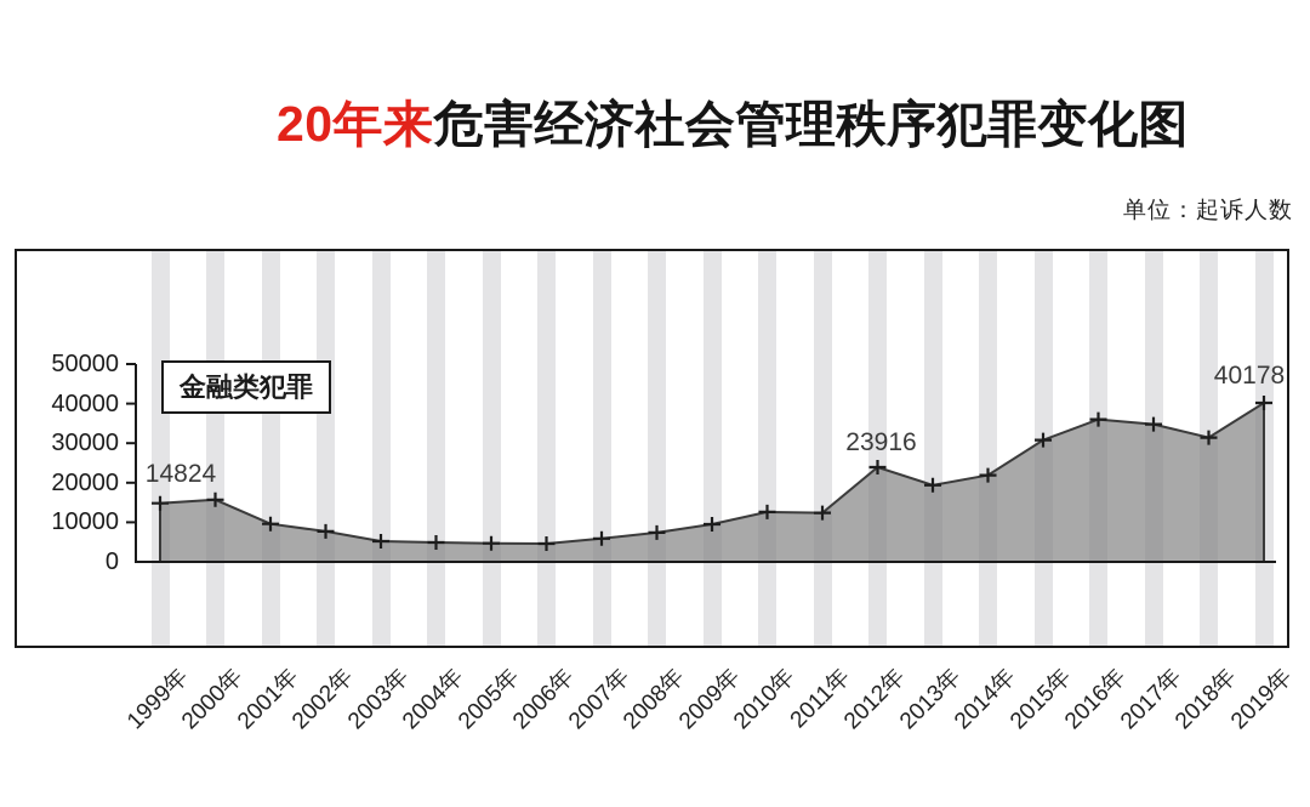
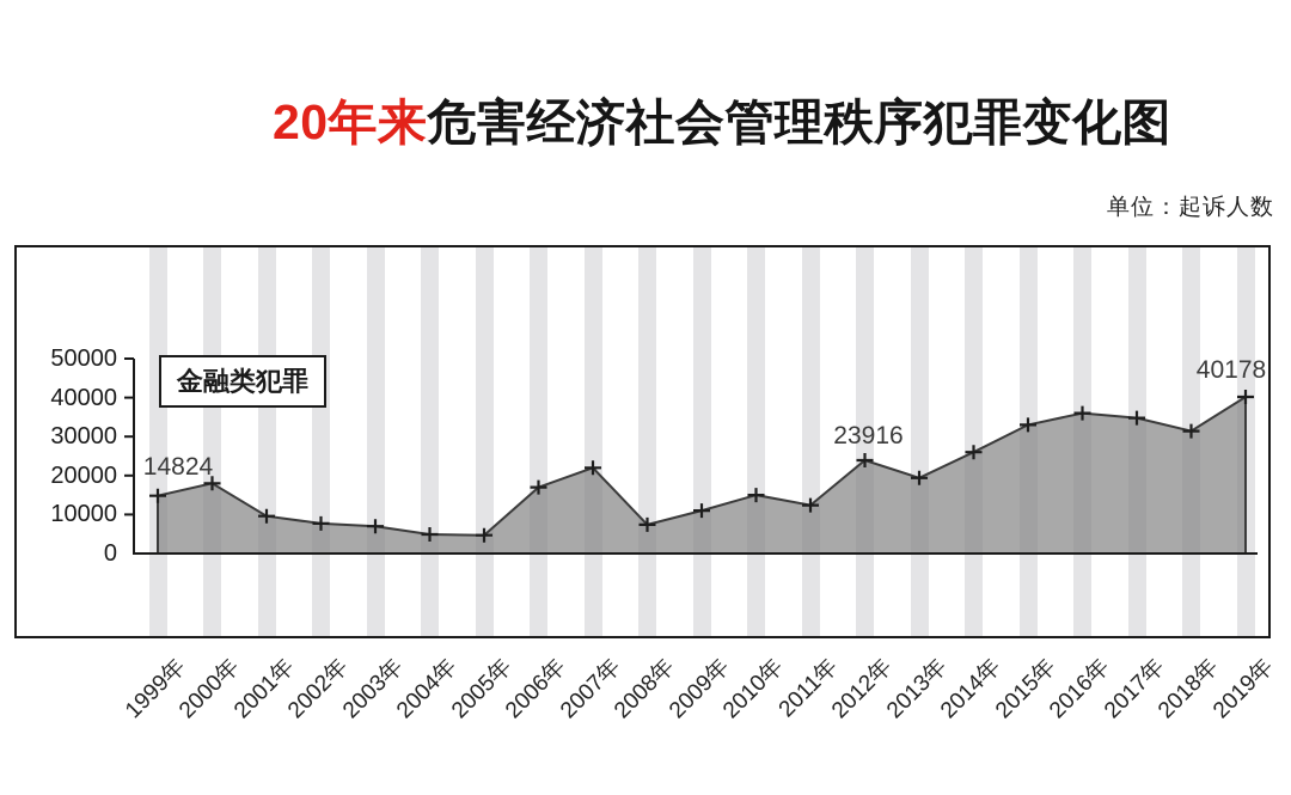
2000年: 16000 -> 18000
2003年: 5000 -> 7000
2006年: 5000 -> 17000
2007年: 6000 -> 22000
2009年: 10000 -> 11000
2010年: 13000 -> 15000
2014年: 22000 -> 26000
2015年: 31000 -> 33000
